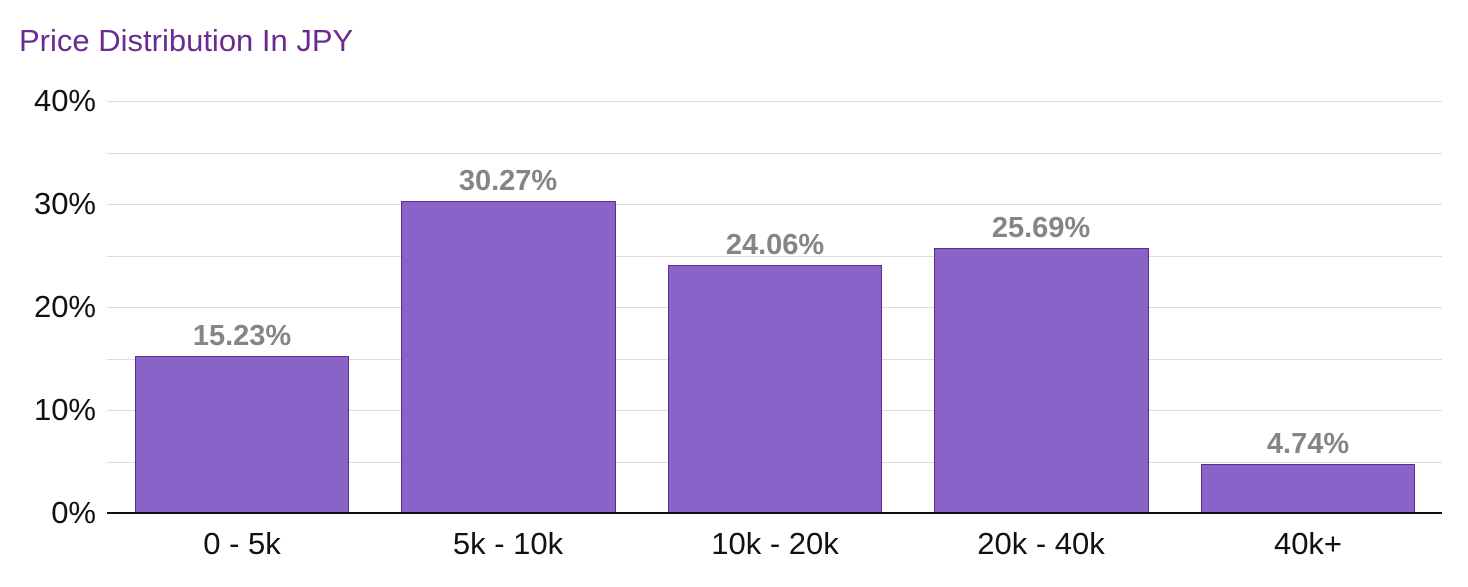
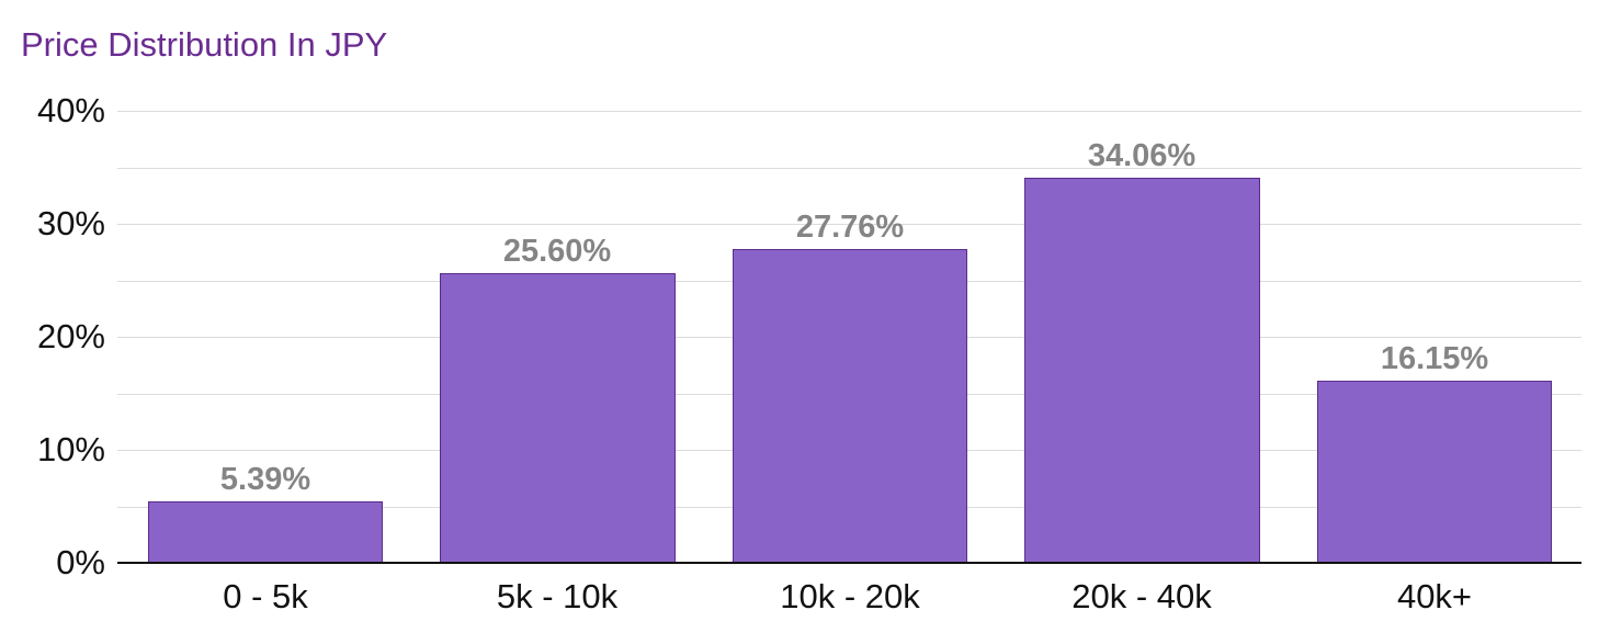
0 - 5k: 15.23% -> 5.39%
5k - 10k: 30.27% -> 25.60%
10k - 20k: 24.06% -> 27.76%
20k - 40k: 25.69% -> 34.06%
40k+: 4.74% -> 16.15%
